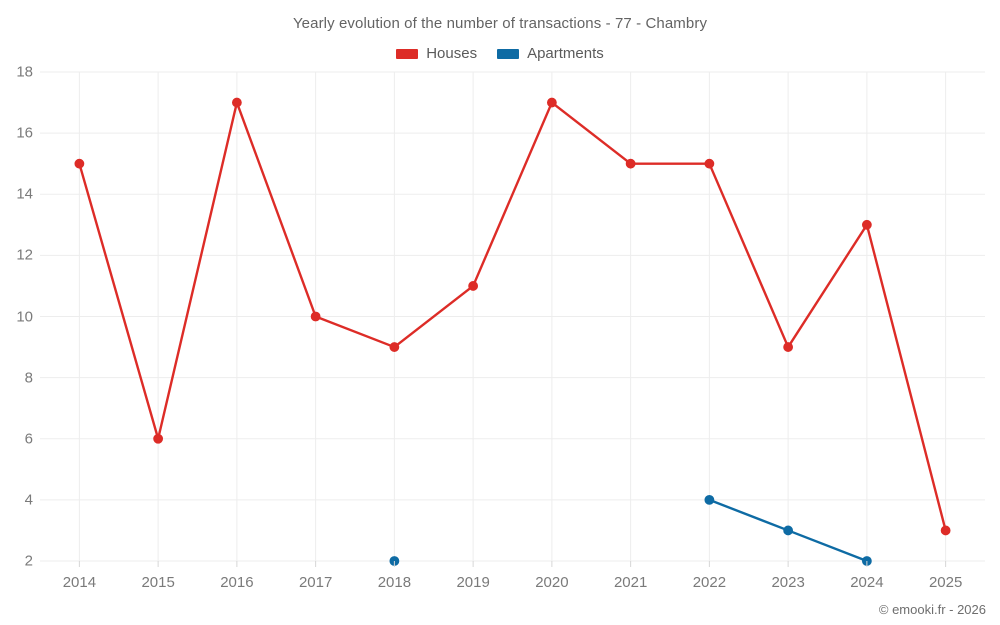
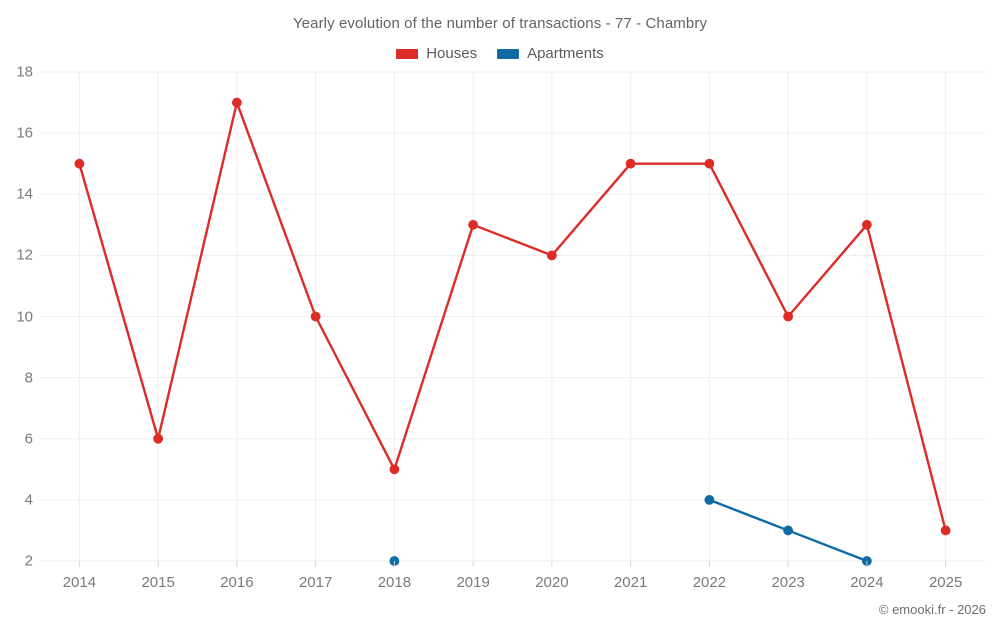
Houses/2018: 9 -> 5
Houses/2019: 11 -> 13
Houses/2020: 17 -> 12
Houses/2023: 9 -> 10
